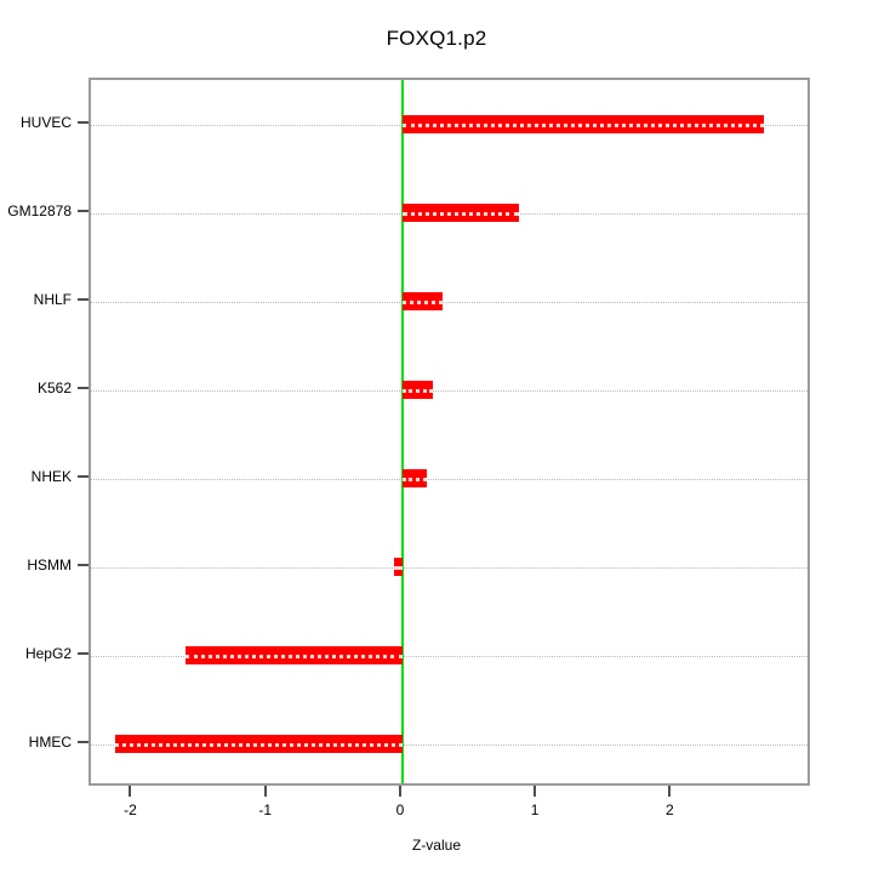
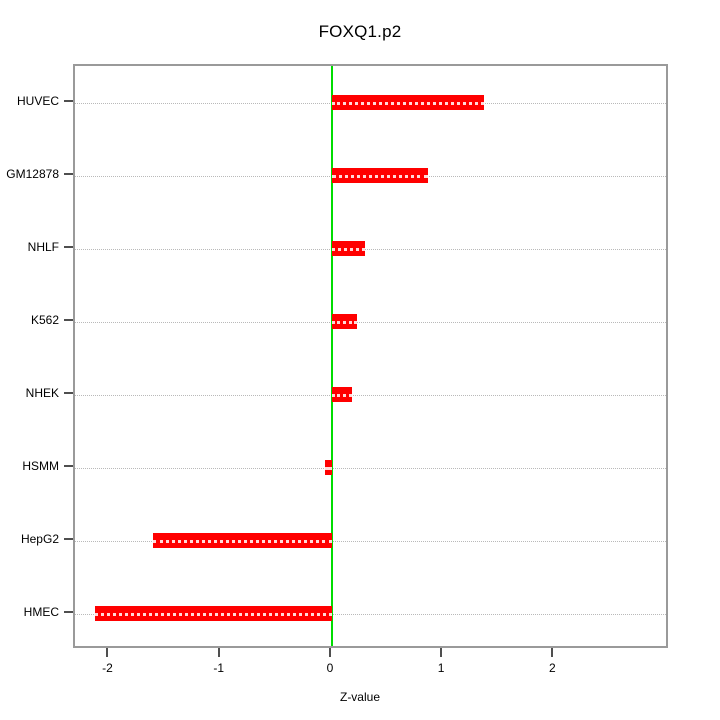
HUVEC: 2.68 -> 1.37
